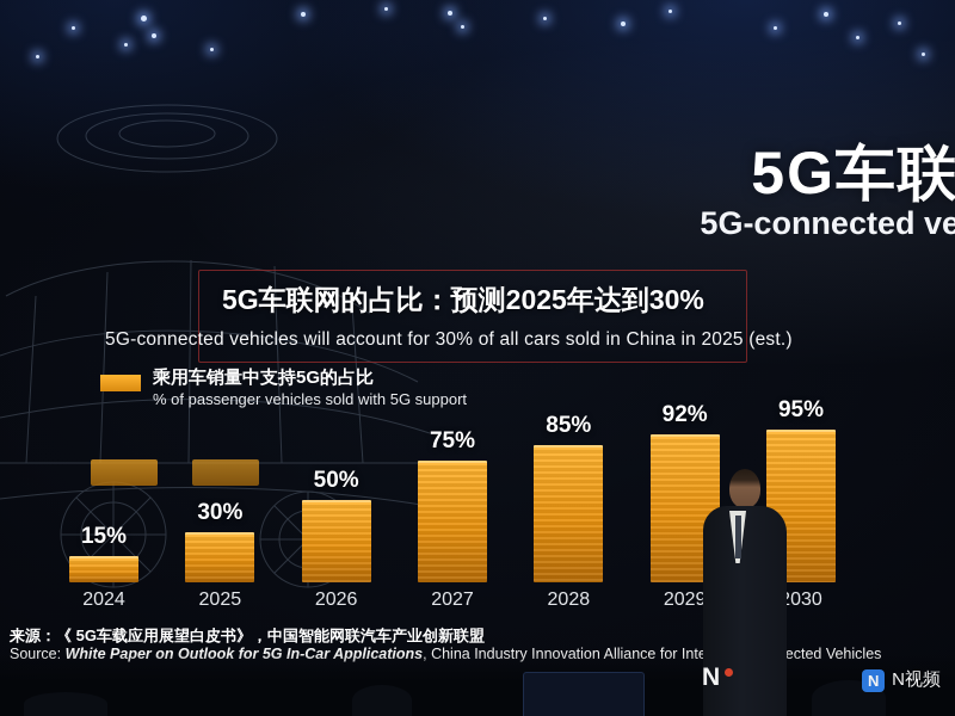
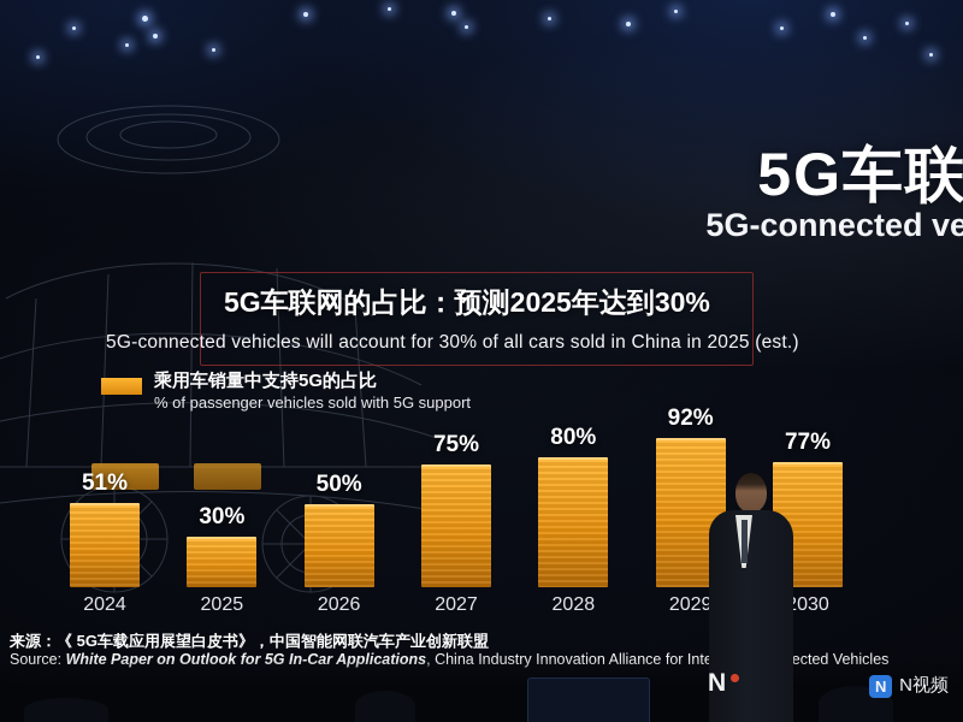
2024: 15% -> 51%
2028: 85% -> 80%
2030: 95% -> 77%
